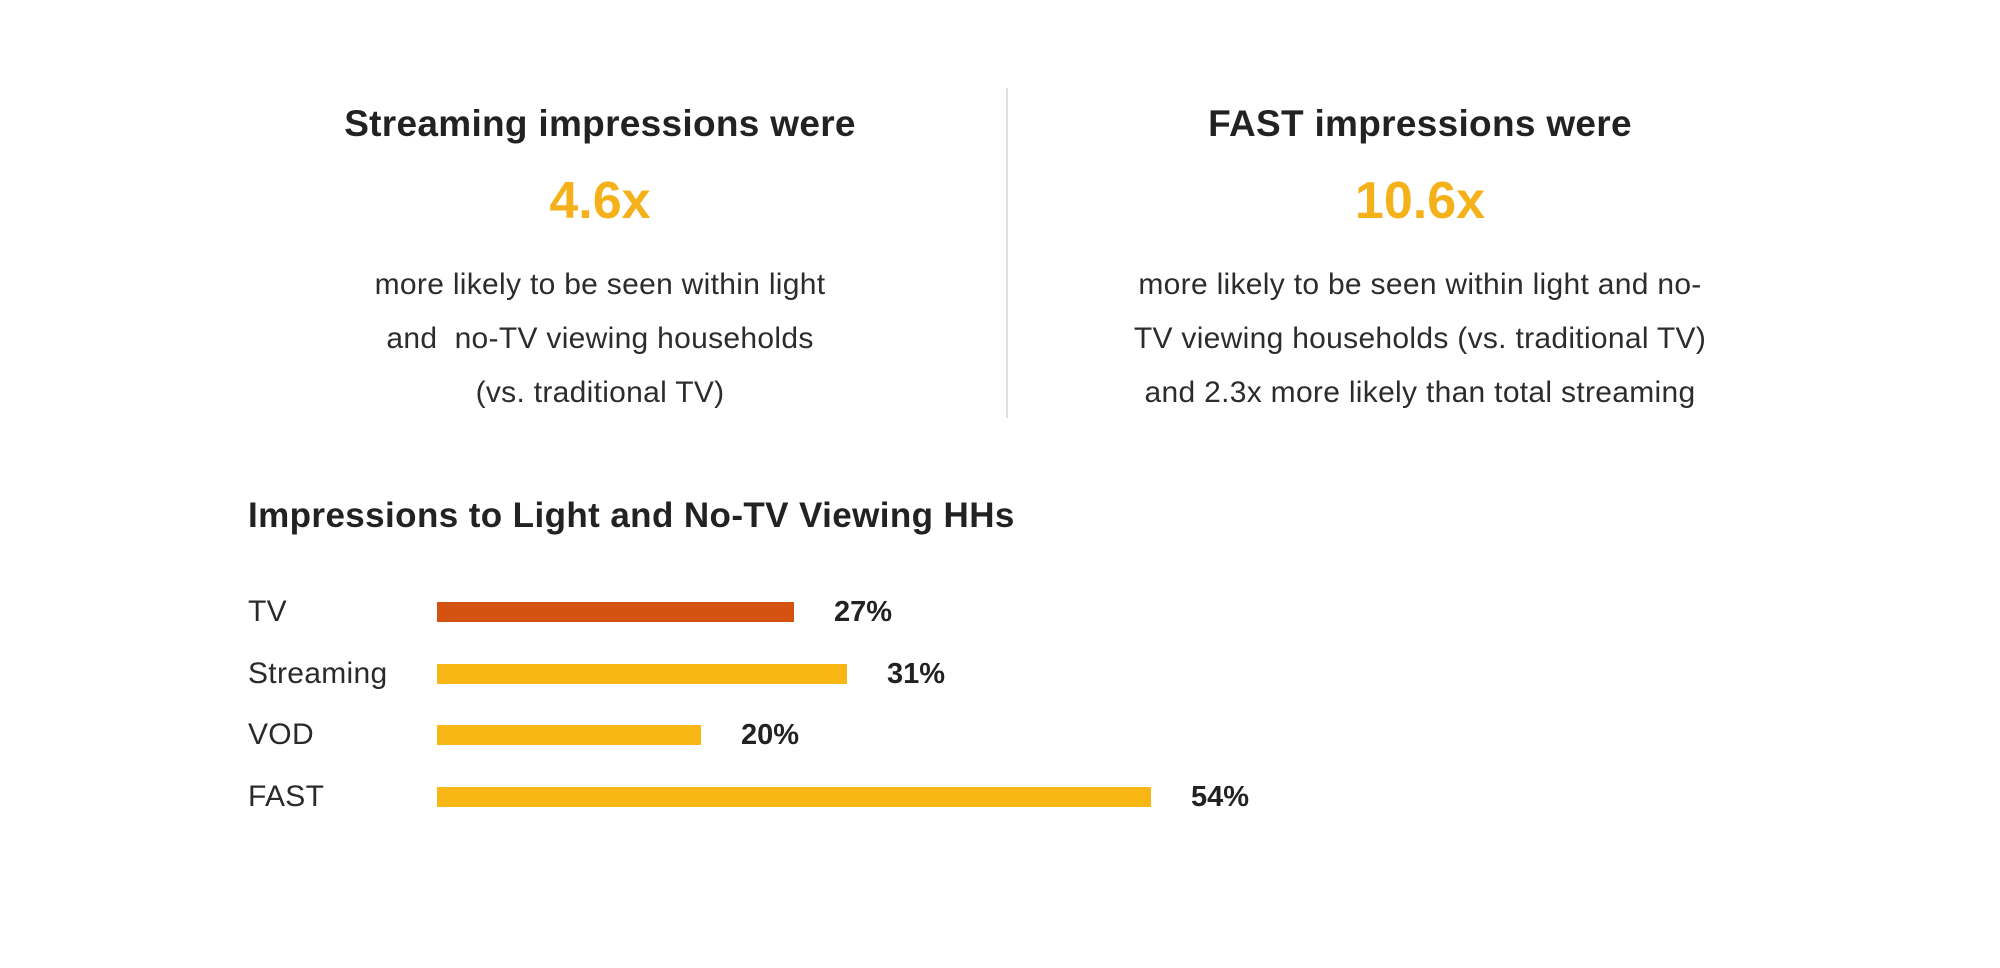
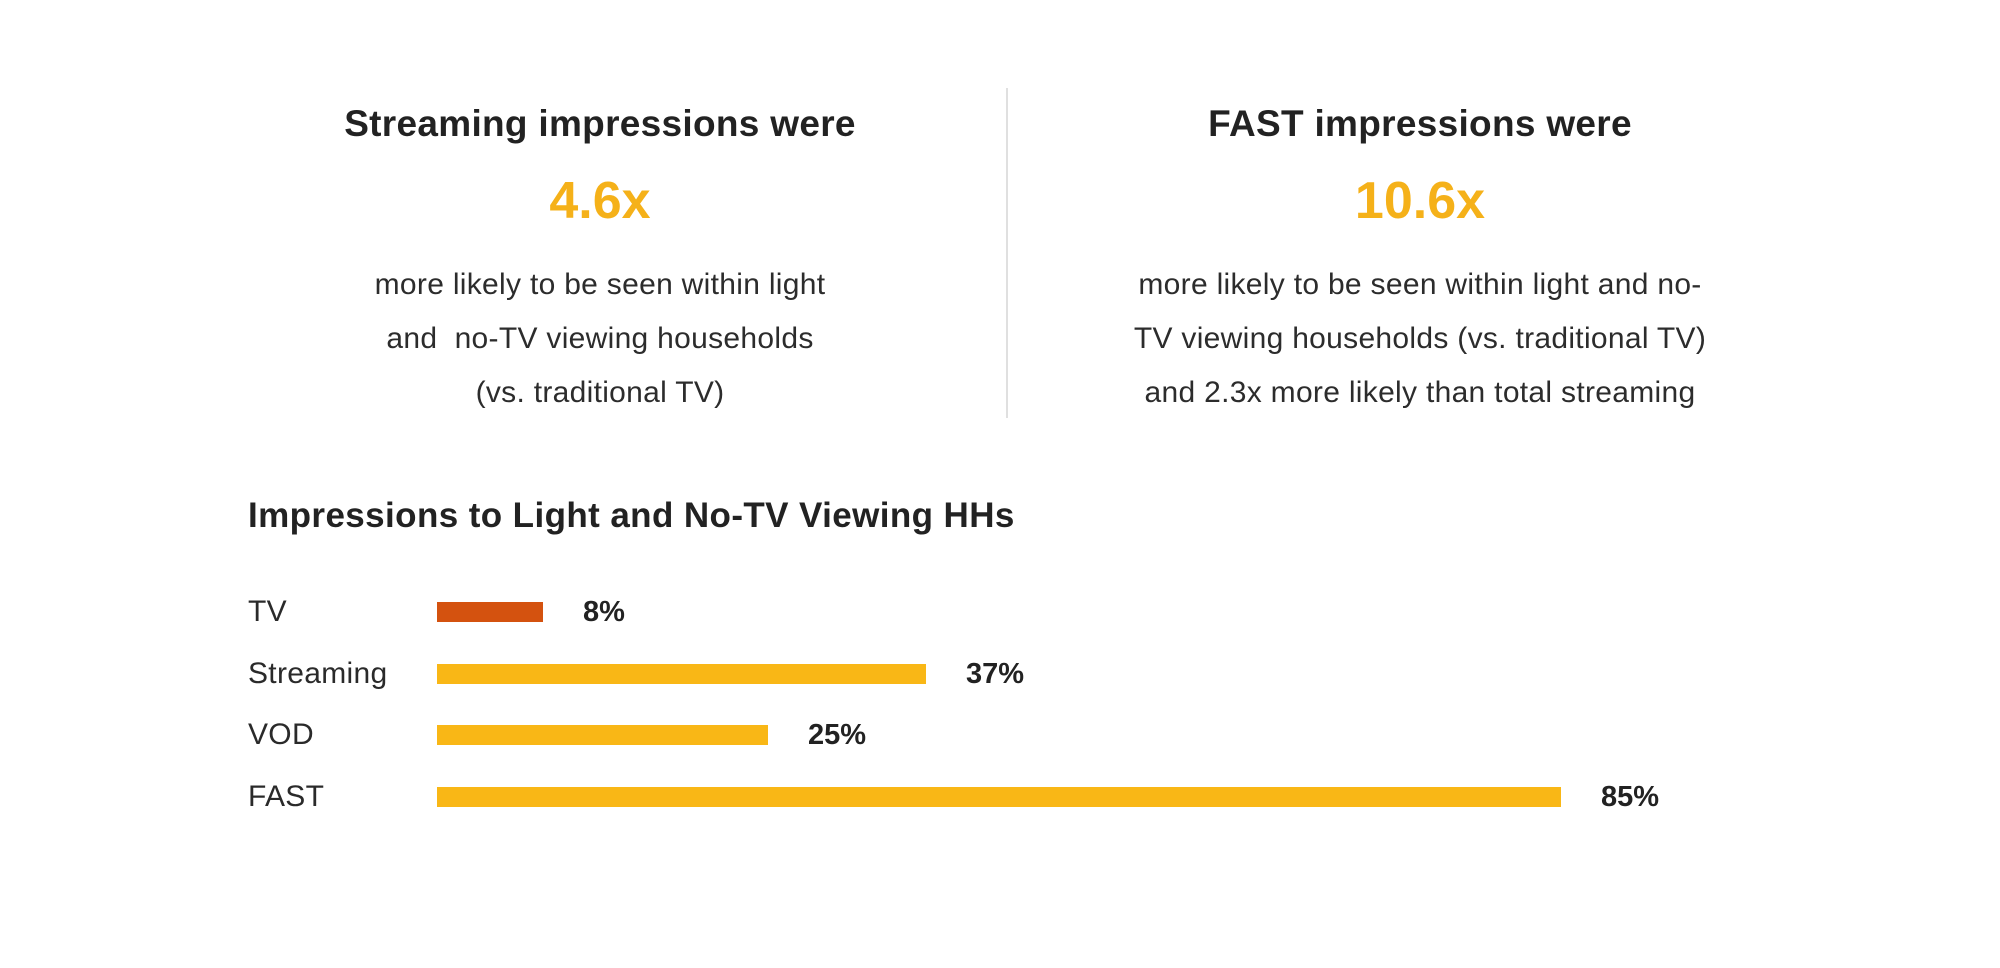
TV: 27% -> 8%
Streaming: 31% -> 37%
VOD: 20% -> 25%
FAST: 54% -> 85%
